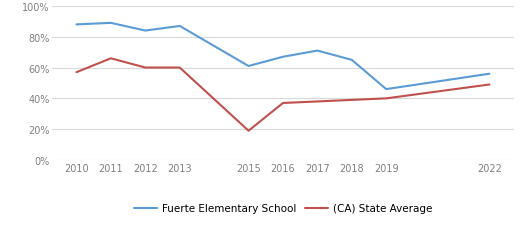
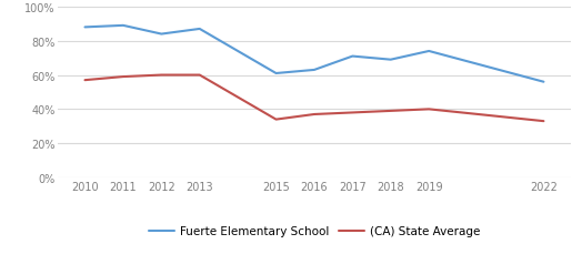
(CA) State Average/2011: 66% -> 59%
(CA) State Average/2015: 19% -> 34%
Fuerte Elementary School/2016: 67% -> 63%
Fuerte Elementary School/2018: 65% -> 69%
Fuerte Elementary School/2019: 46% -> 74%
(CA) State Average/2022: 49% -> 33%
